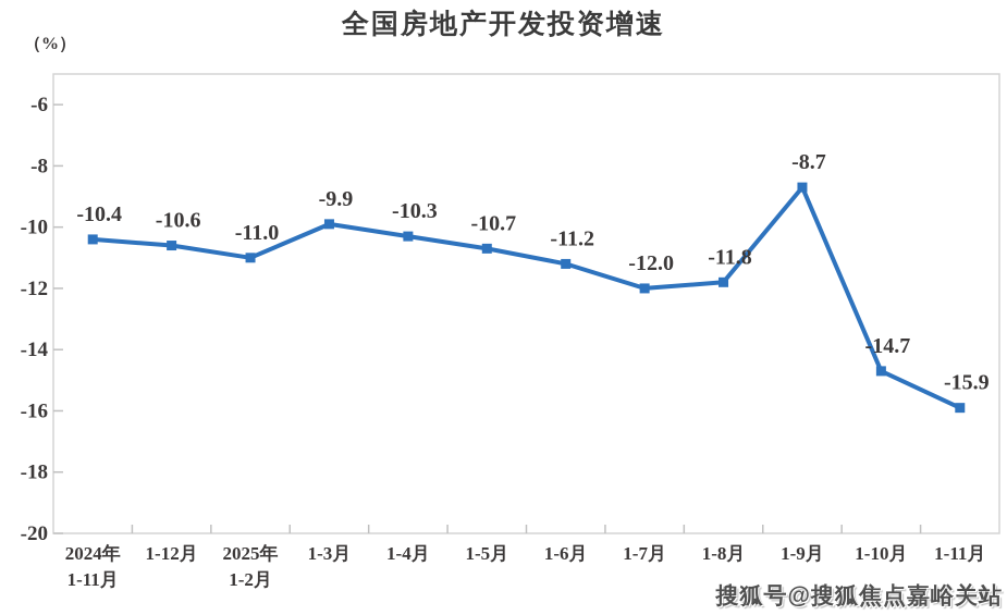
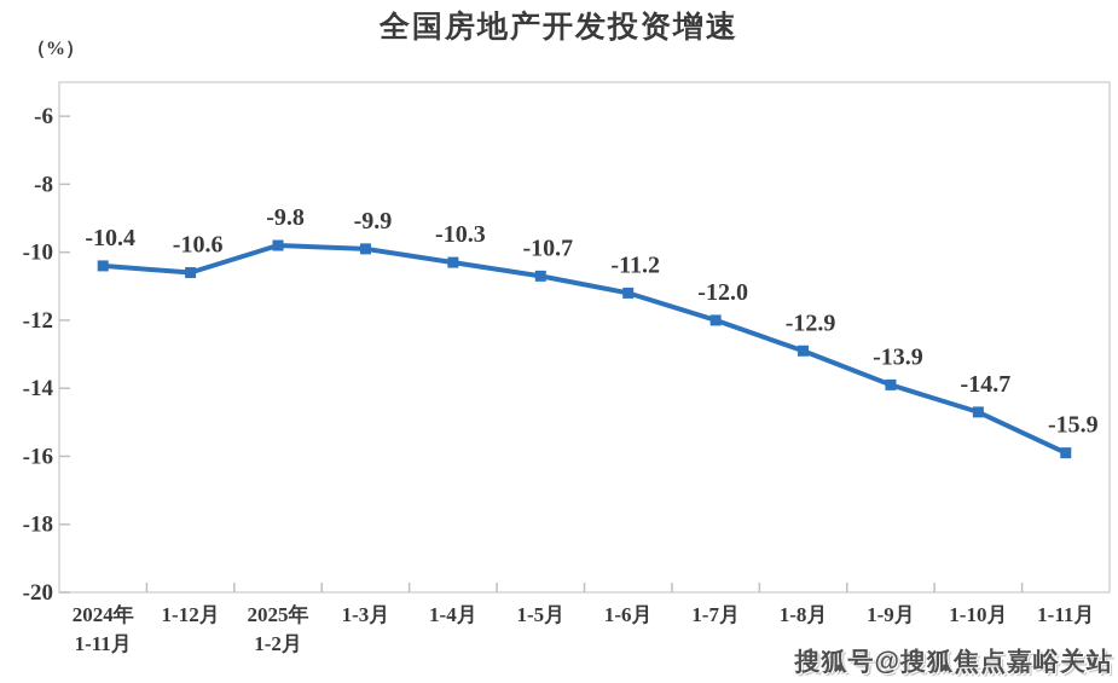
2025年 1-2月: -11.0 -> -9.8
1-8月: -11.8 -> -12.9
1-9月: -8.7 -> -13.9
